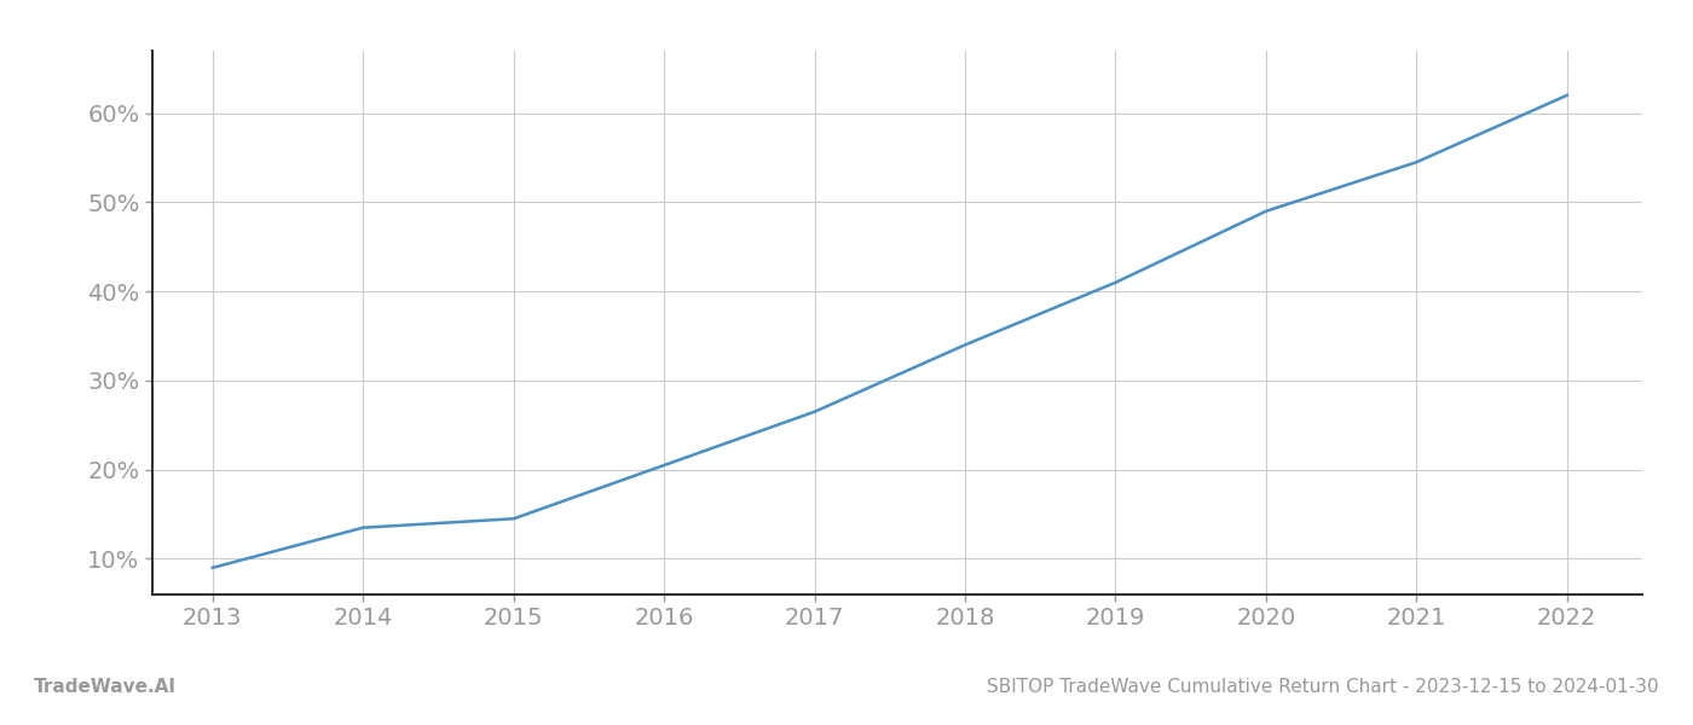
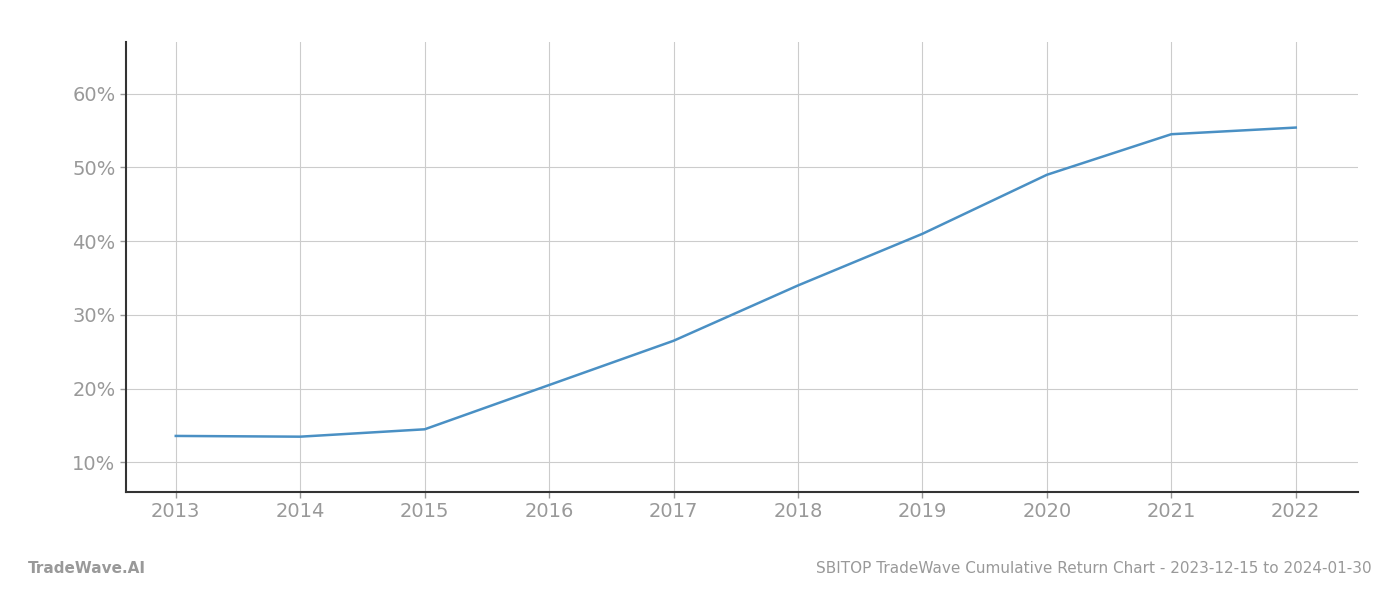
2013: 9.0% -> 13.6%
2022: 62.0% -> 55.4%
